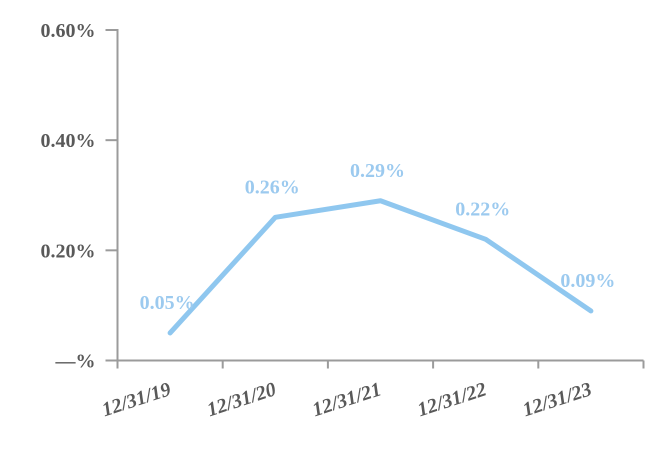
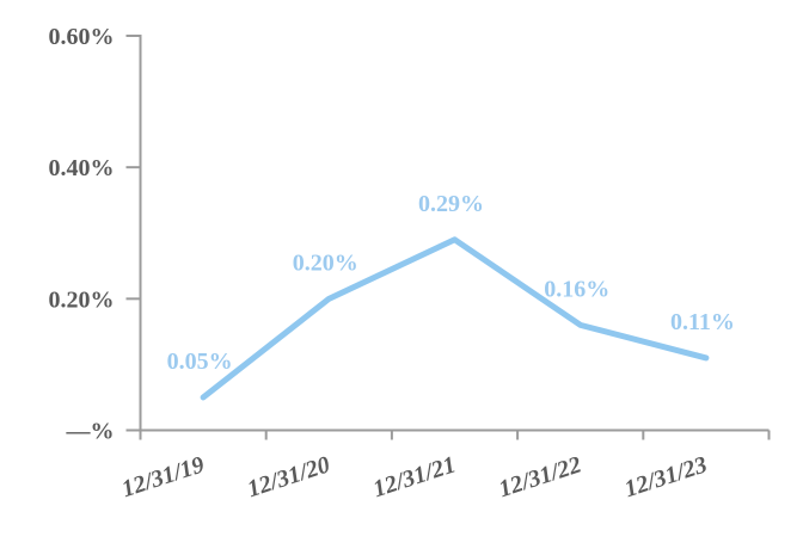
12/31/20: 0.26% -> 0.20%
12/31/22: 0.22% -> 0.16%
12/31/23: 0.09% -> 0.11%
